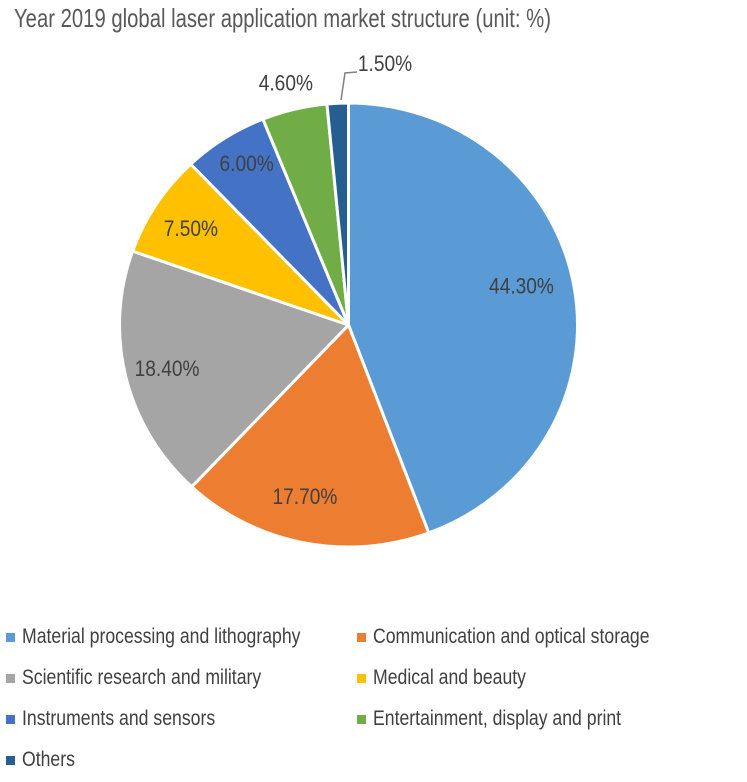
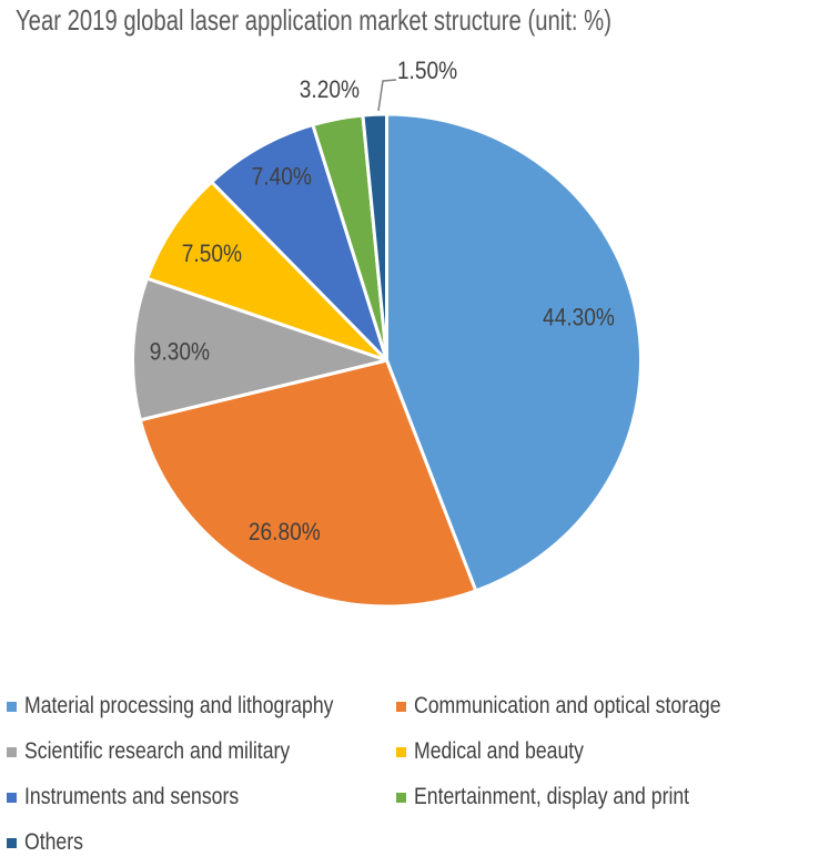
Communication and optical storage: 17.70% -> 26.80%
Scientific research and military: 18.40% -> 9.30%
Instruments and sensors: 6.00% -> 7.40%
Entertainment, display and print: 4.60% -> 3.20%
